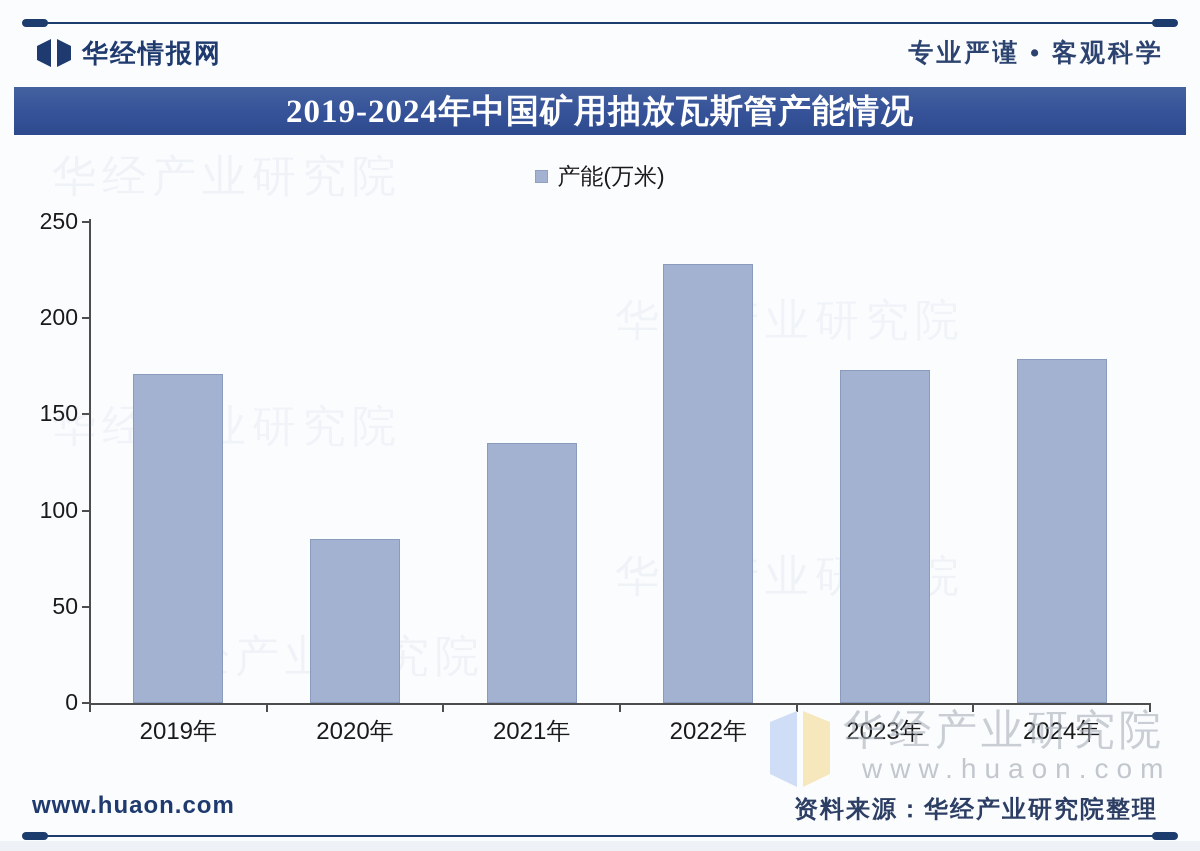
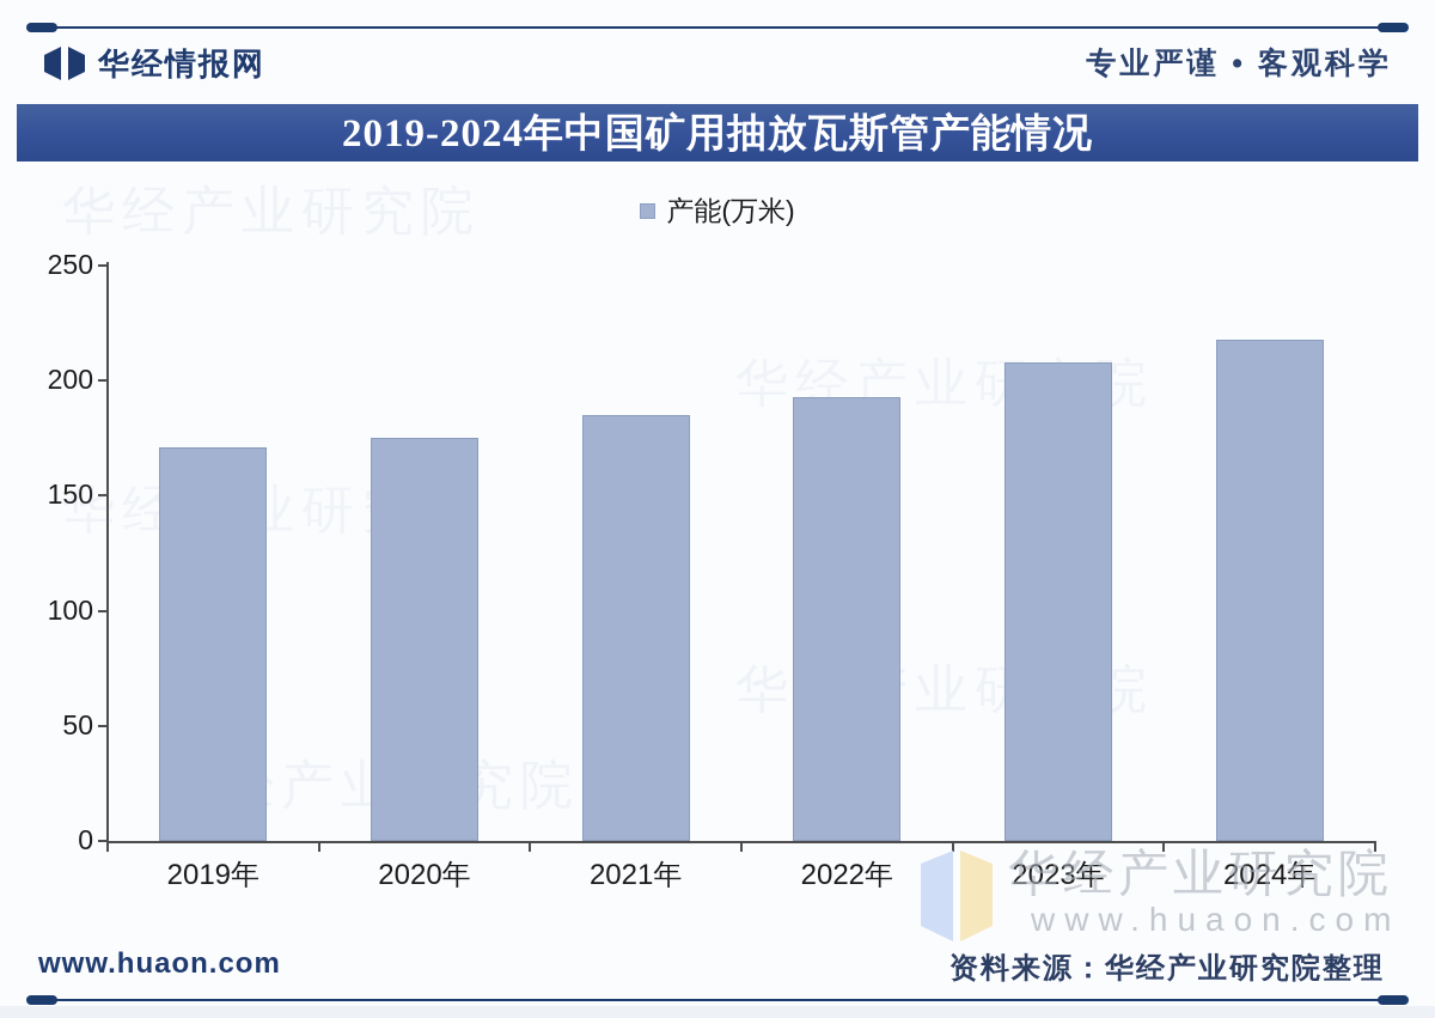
2020年: 85 -> 175
2021年: 135 -> 185
2022年: 228 -> 193
2023年: 173 -> 208
2024年: 179 -> 218
